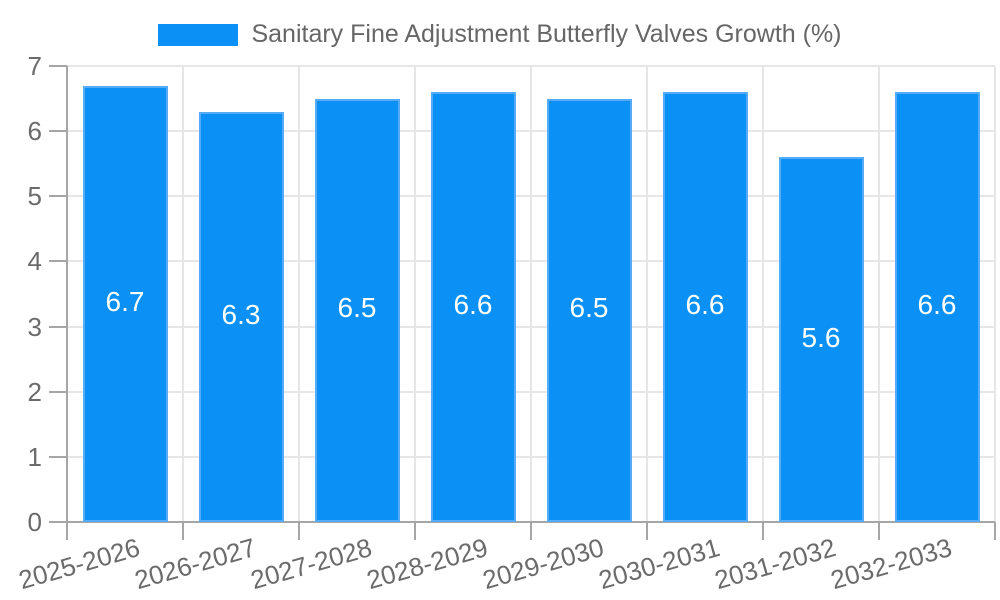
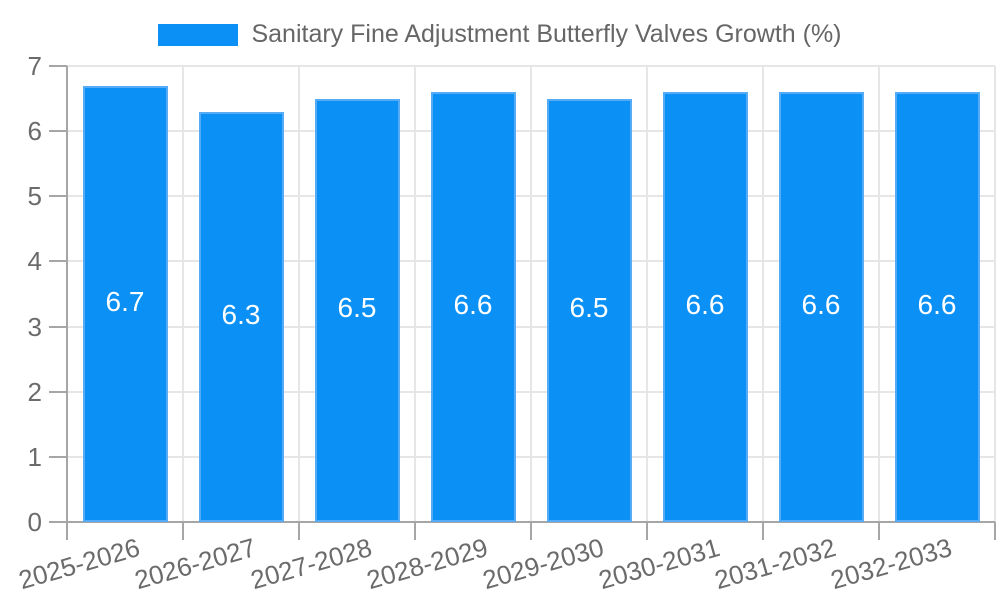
2031-2032: 5.6 -> 6.6
